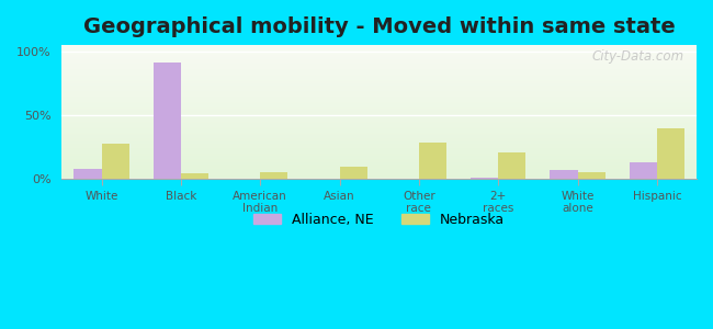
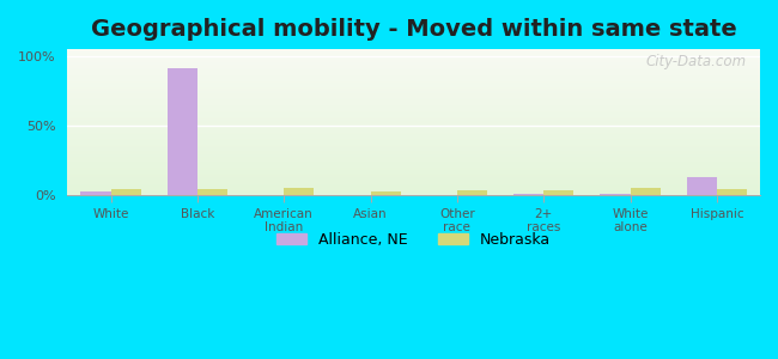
Alliance, NE/White: 8% -> 3%
Nebraska/White: 28% -> 4%
Nebraska/Asian: 10% -> 2%
Nebraska/Other race: 29% -> 4%
Nebraska/2+ races: 21% -> 4%
Alliance, NE/White alone: 7% -> 1%
Nebraska/Hispanic: 40% -> 4%
